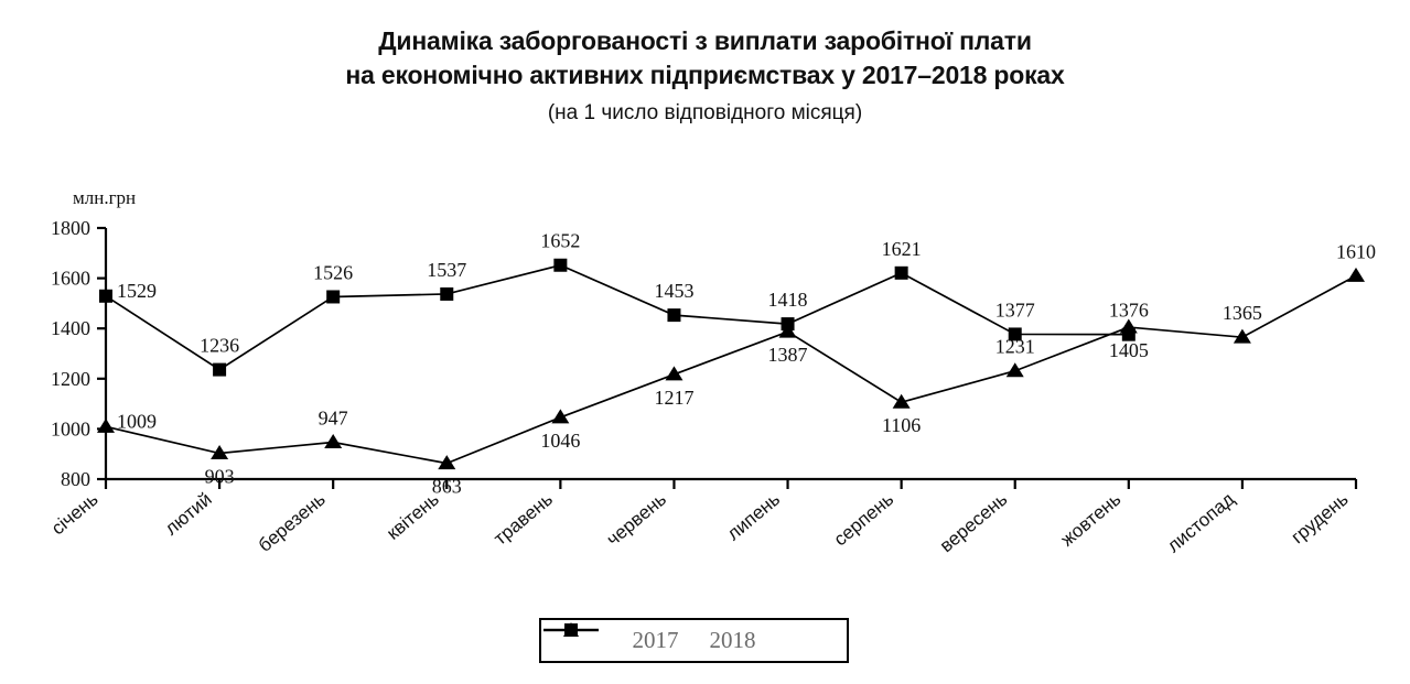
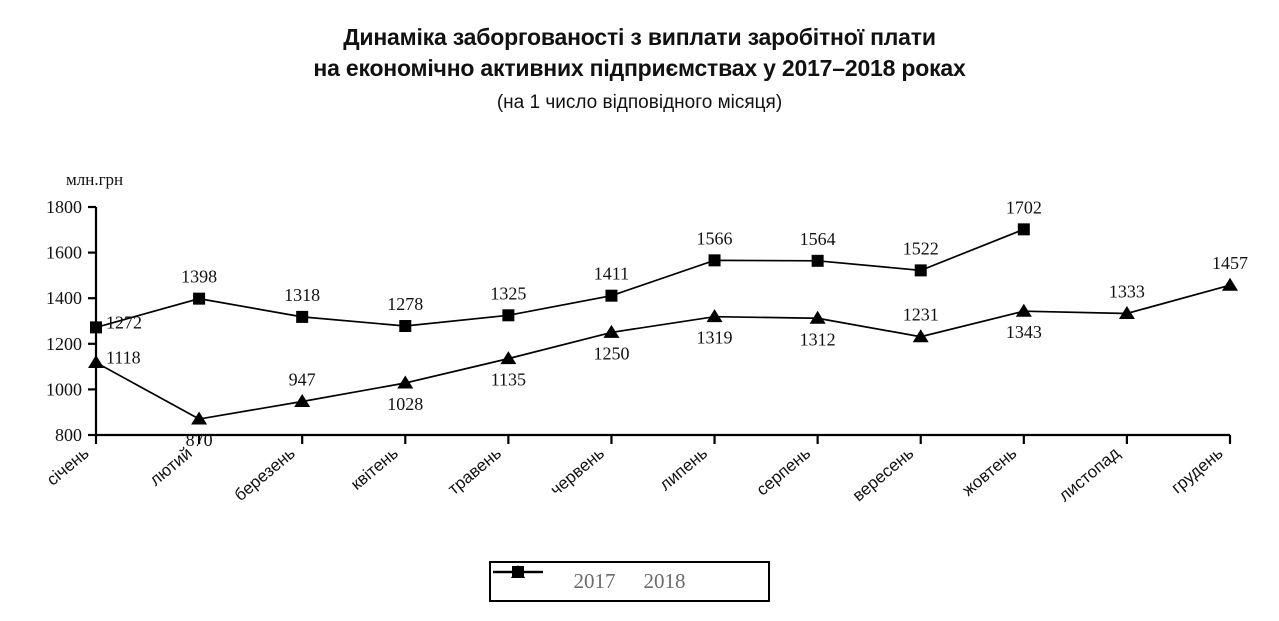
2017/січень: 1009 -> 1118
2018/січень: 1529 -> 1272
2017/лютий: 903 -> 870
2018/лютий: 1236 -> 1398
2018/березень: 1526 -> 1318
2017/квітень: 863 -> 1028
2018/квітень: 1537 -> 1278
2017/травень: 1046 -> 1135
2018/травень: 1652 -> 1325
2017/червень: 1217 -> 1250
2018/червень: 1453 -> 1411
2017/липень: 1387 -> 1319
2018/липень: 1418 -> 1566
2017/серпень: 1106 -> 1312
2018/серпень: 1621 -> 1564
2018/вересень: 1377 -> 1522
2017/жовтень: 1405 -> 1343
2018/жовтень: 1376 -> 1702
2017/листопад: 1365 -> 1333
2017/грудень: 1610 -> 1457
